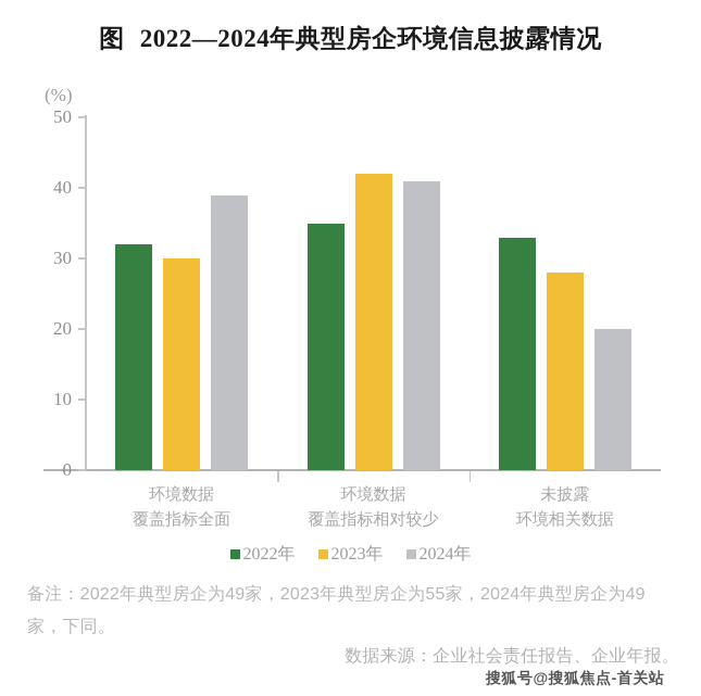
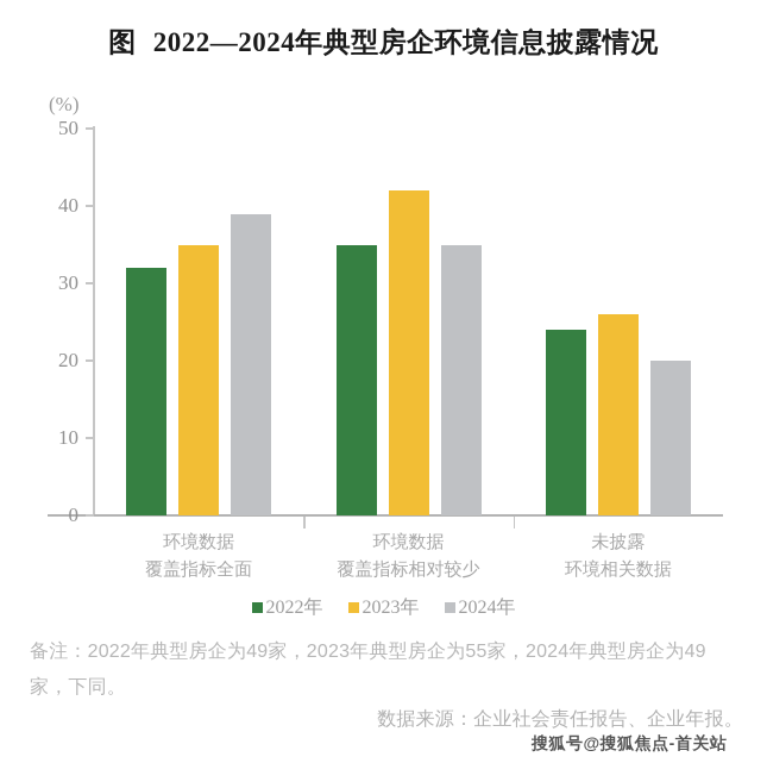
2023年/环境数据 覆盖指标全面: 30 -> 35
2024年/环境数据 覆盖指标相对较少: 41 -> 35
2022年/未披露 环境相关数据: 33 -> 24
2023年/未披露 环境相关数据: 28 -> 26
